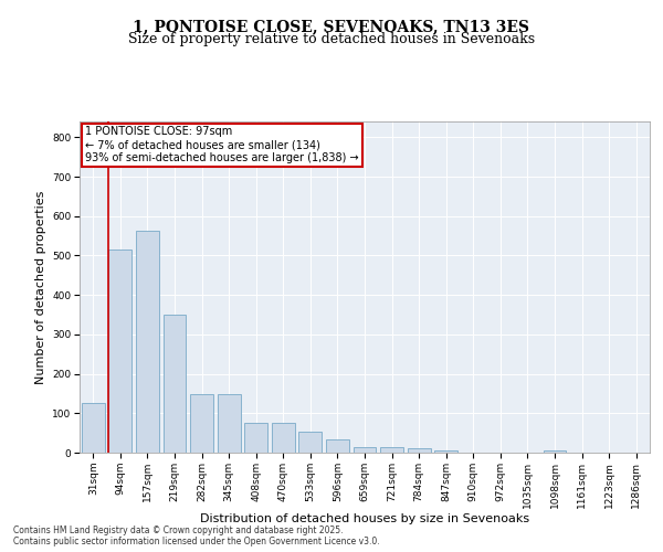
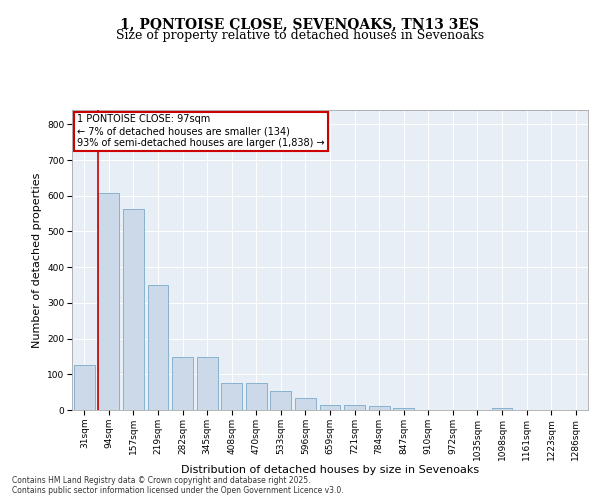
94sqm: 515 -> 607
